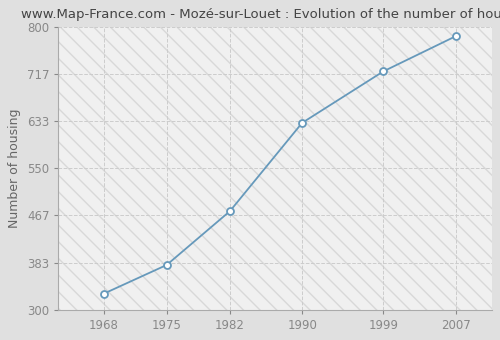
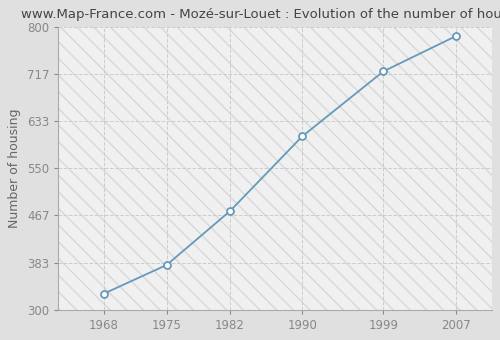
1990: 630 -> 606
